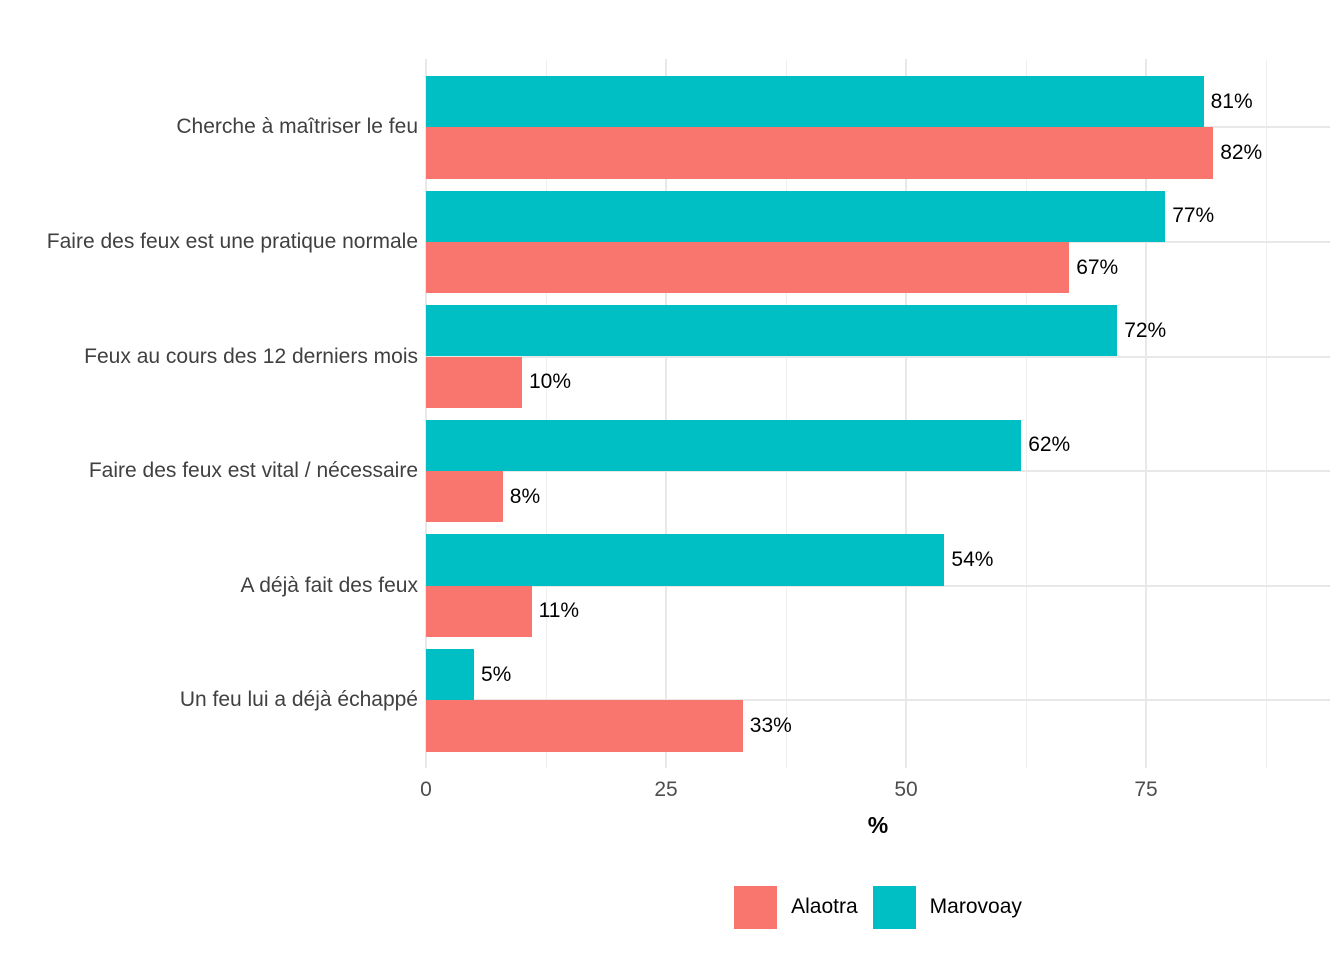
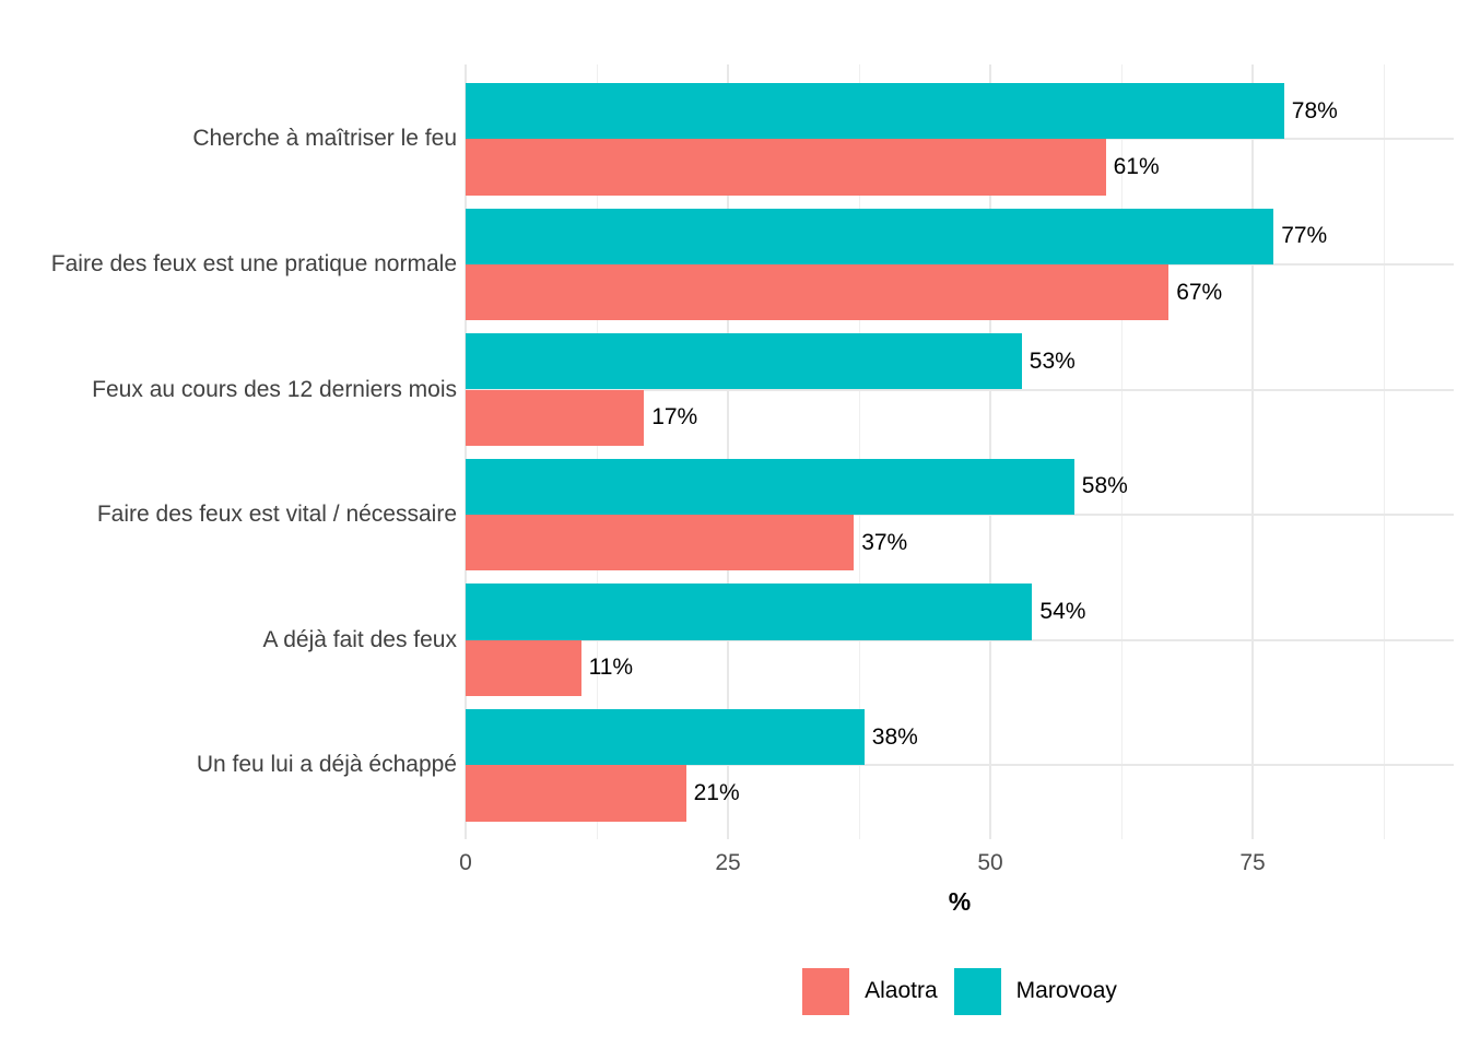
Alaotra/Cherche à maîtriser le feu: 82% -> 61%
Marovoay/Cherche à maîtriser le feu: 81% -> 78%
Alaotra/Feux au cours des 12 derniers mois: 10% -> 17%
Marovoay/Feux au cours des 12 derniers mois: 72% -> 53%
Alaotra/Faire des feux est vital / nécessaire: 8% -> 37%
Marovoay/Faire des feux est vital / nécessaire: 62% -> 58%
Alaotra/Un feu lui a déjà échappé: 33% -> 21%
Marovoay/Un feu lui a déjà échappé: 5% -> 38%
